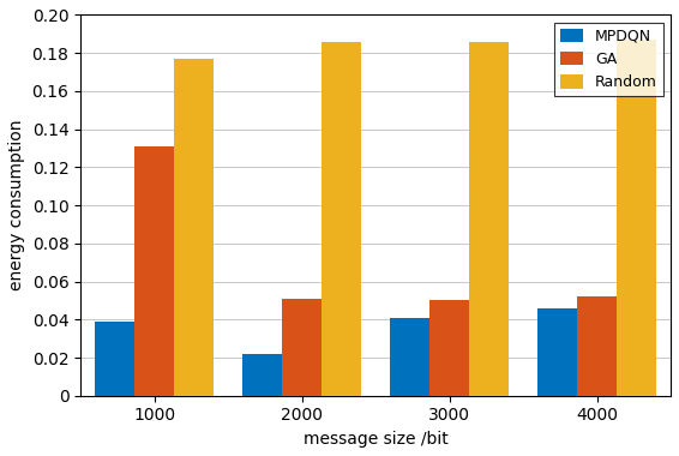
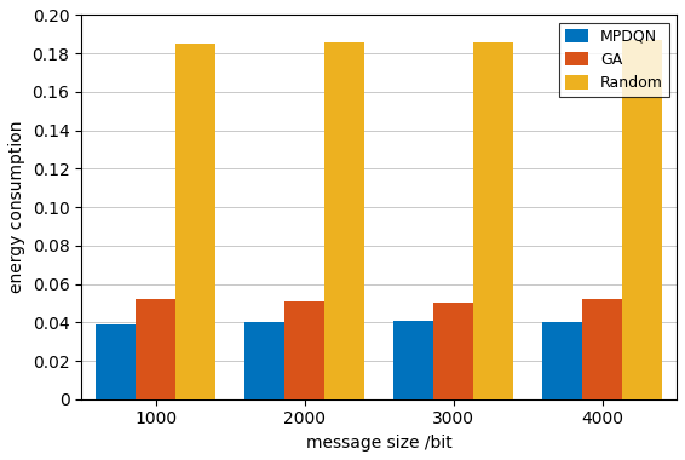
GA/1000: 0.131 -> 0.052
Random/1000: 0.177 -> 0.185
MPDQN/2000: 0.022 -> 0.040
MPDQN/4000: 0.046 -> 0.040
